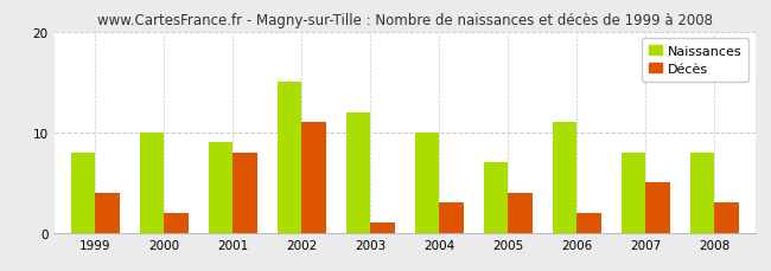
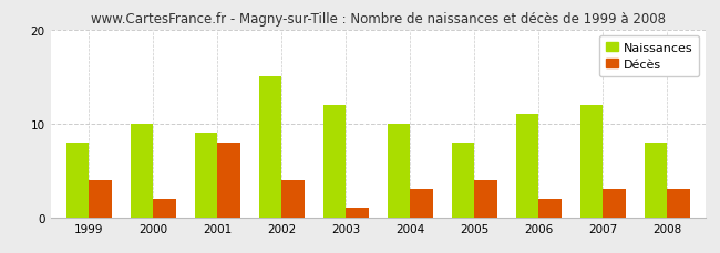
Décès/2002: 11 -> 4
Naissances/2005: 7 -> 8
Naissances/2007: 8 -> 12
Décès/2007: 5 -> 3
